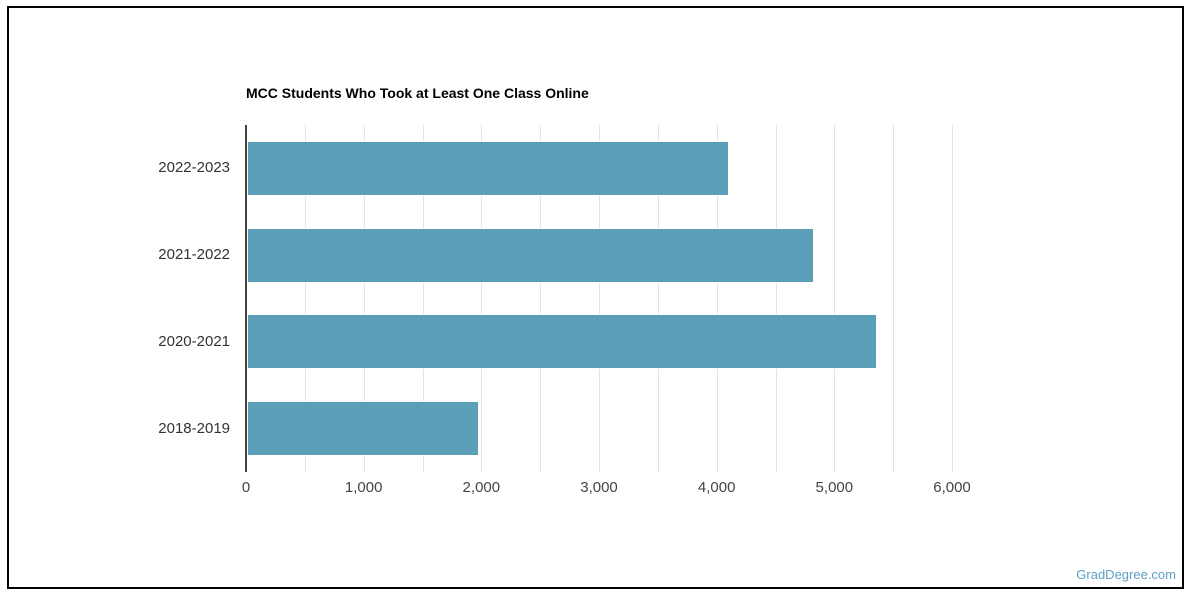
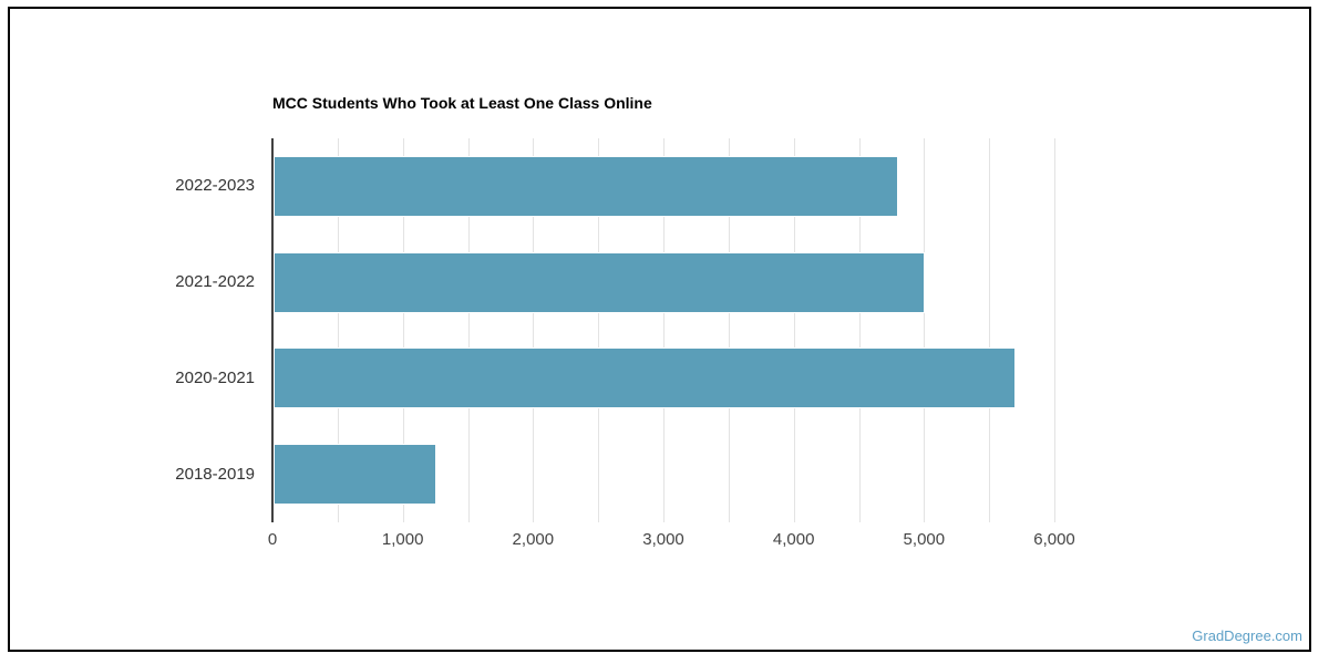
2022-2023: 4100 -> 4790
2021-2022: 4820 -> 5000
2020-2021: 5350 -> 5690
2018-2019: 1970 -> 1250
